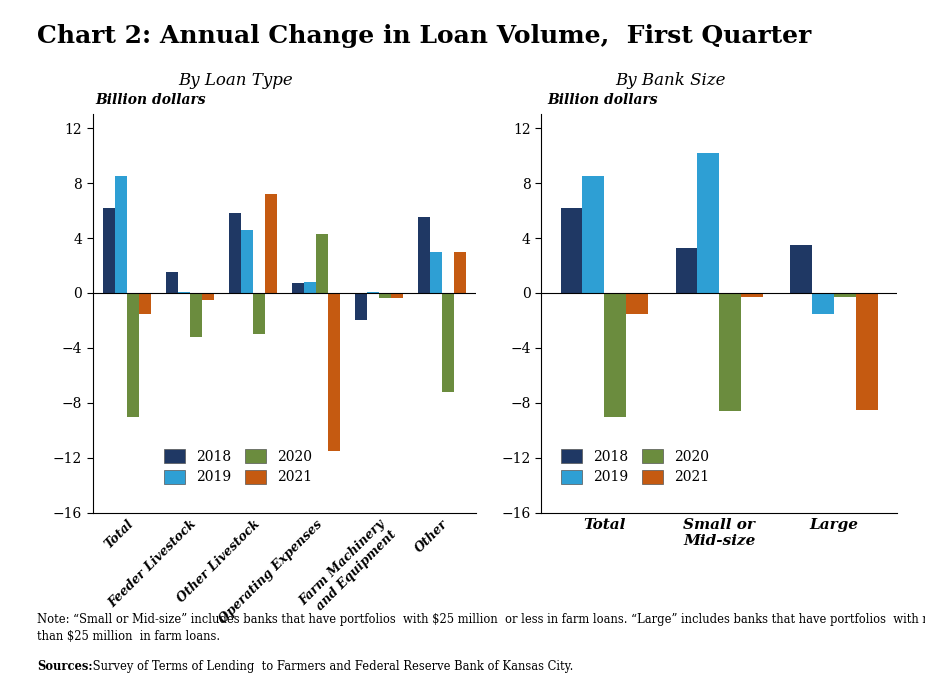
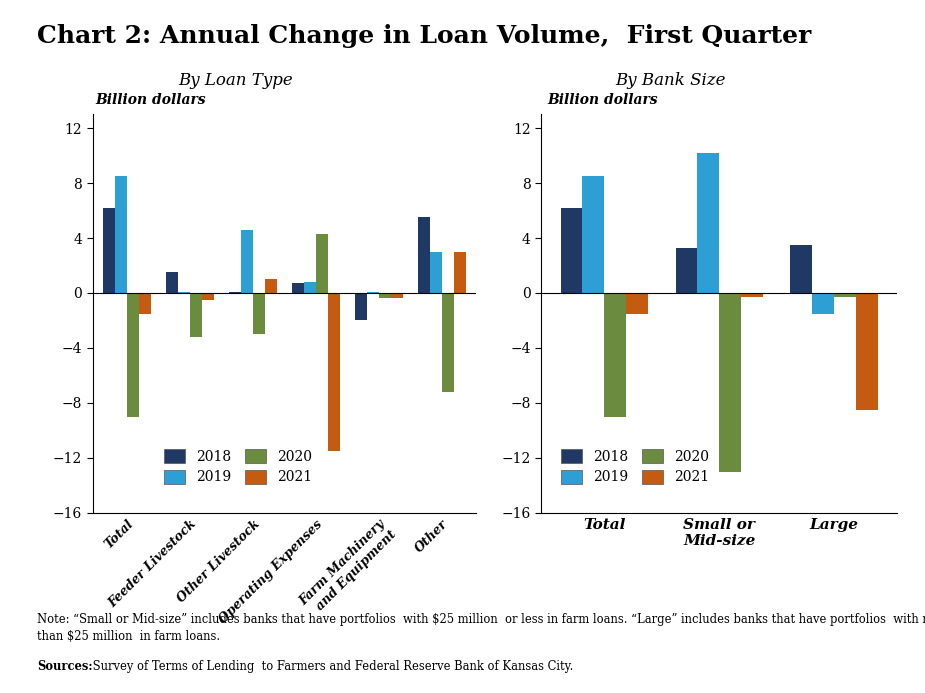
2018/Other Livestock: 5.8 -> 0.1
2021/Other Livestock: 7.2 -> 1.0
2020/Small or Mid-size: -8.6 -> -13.0
